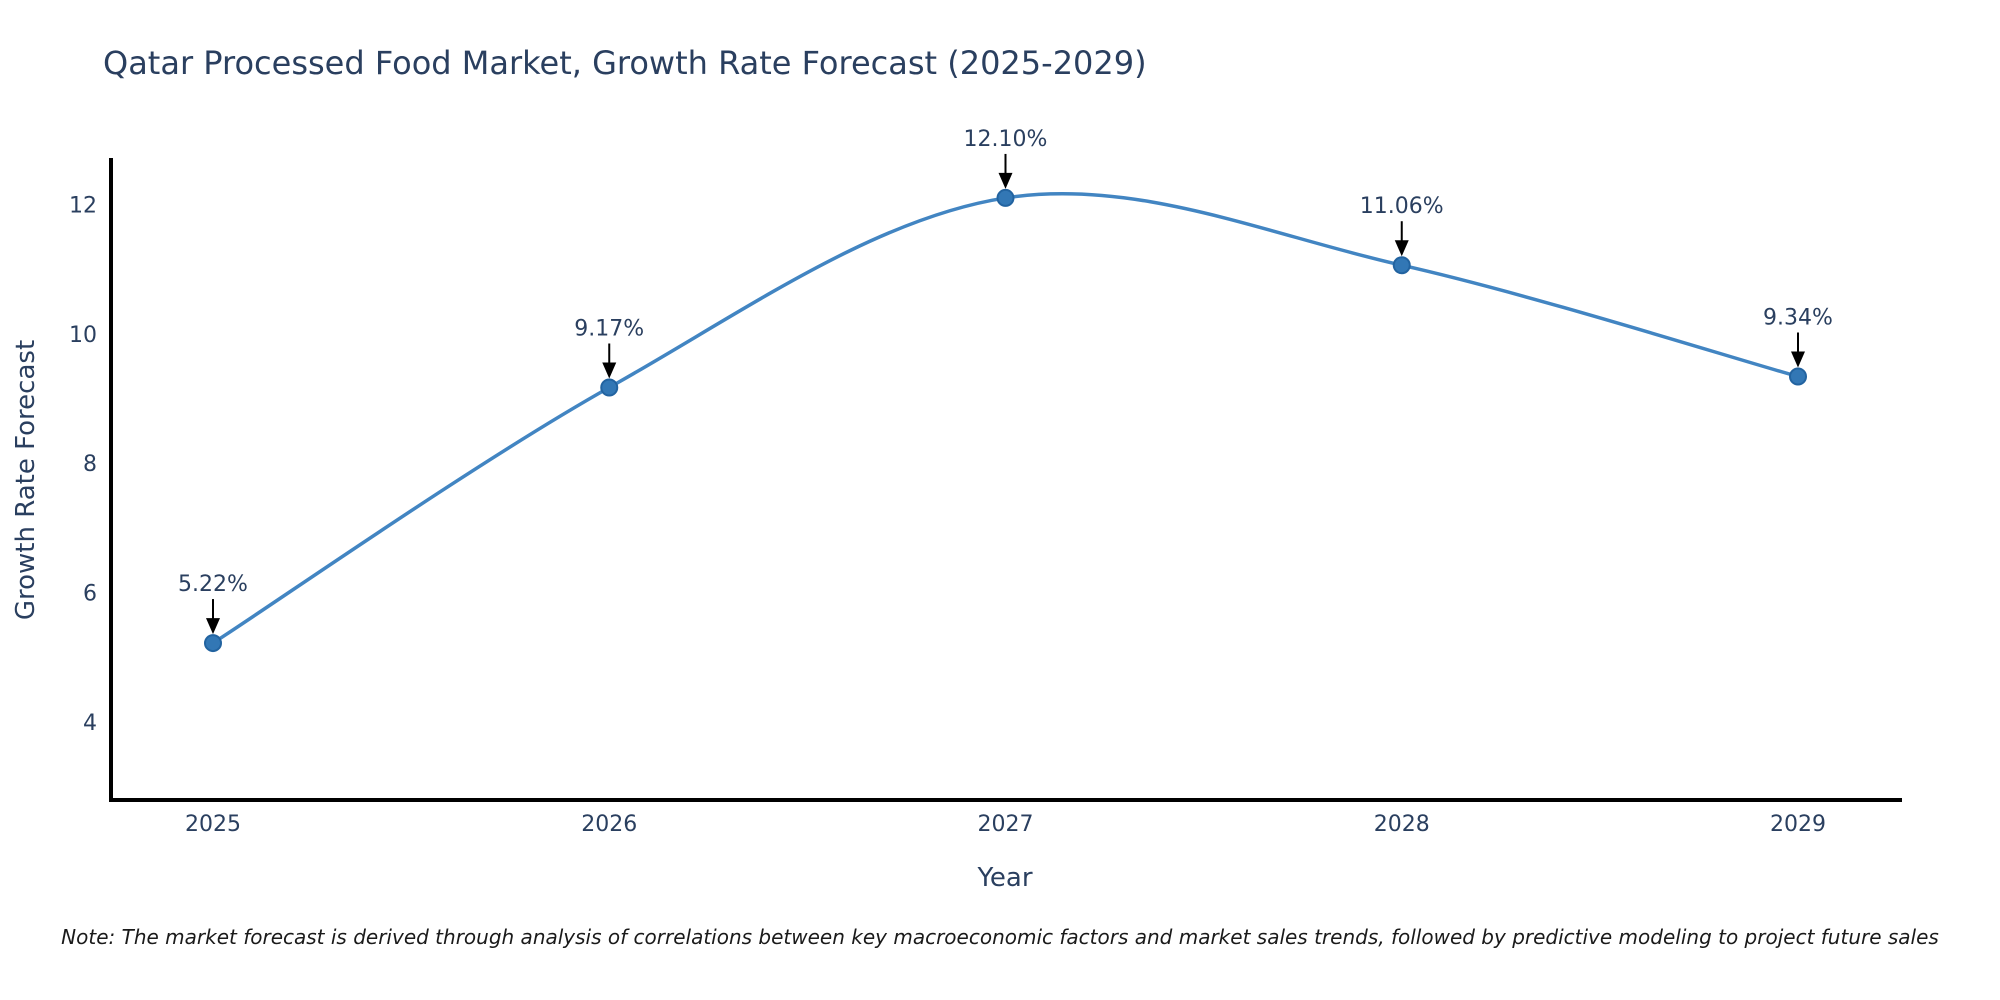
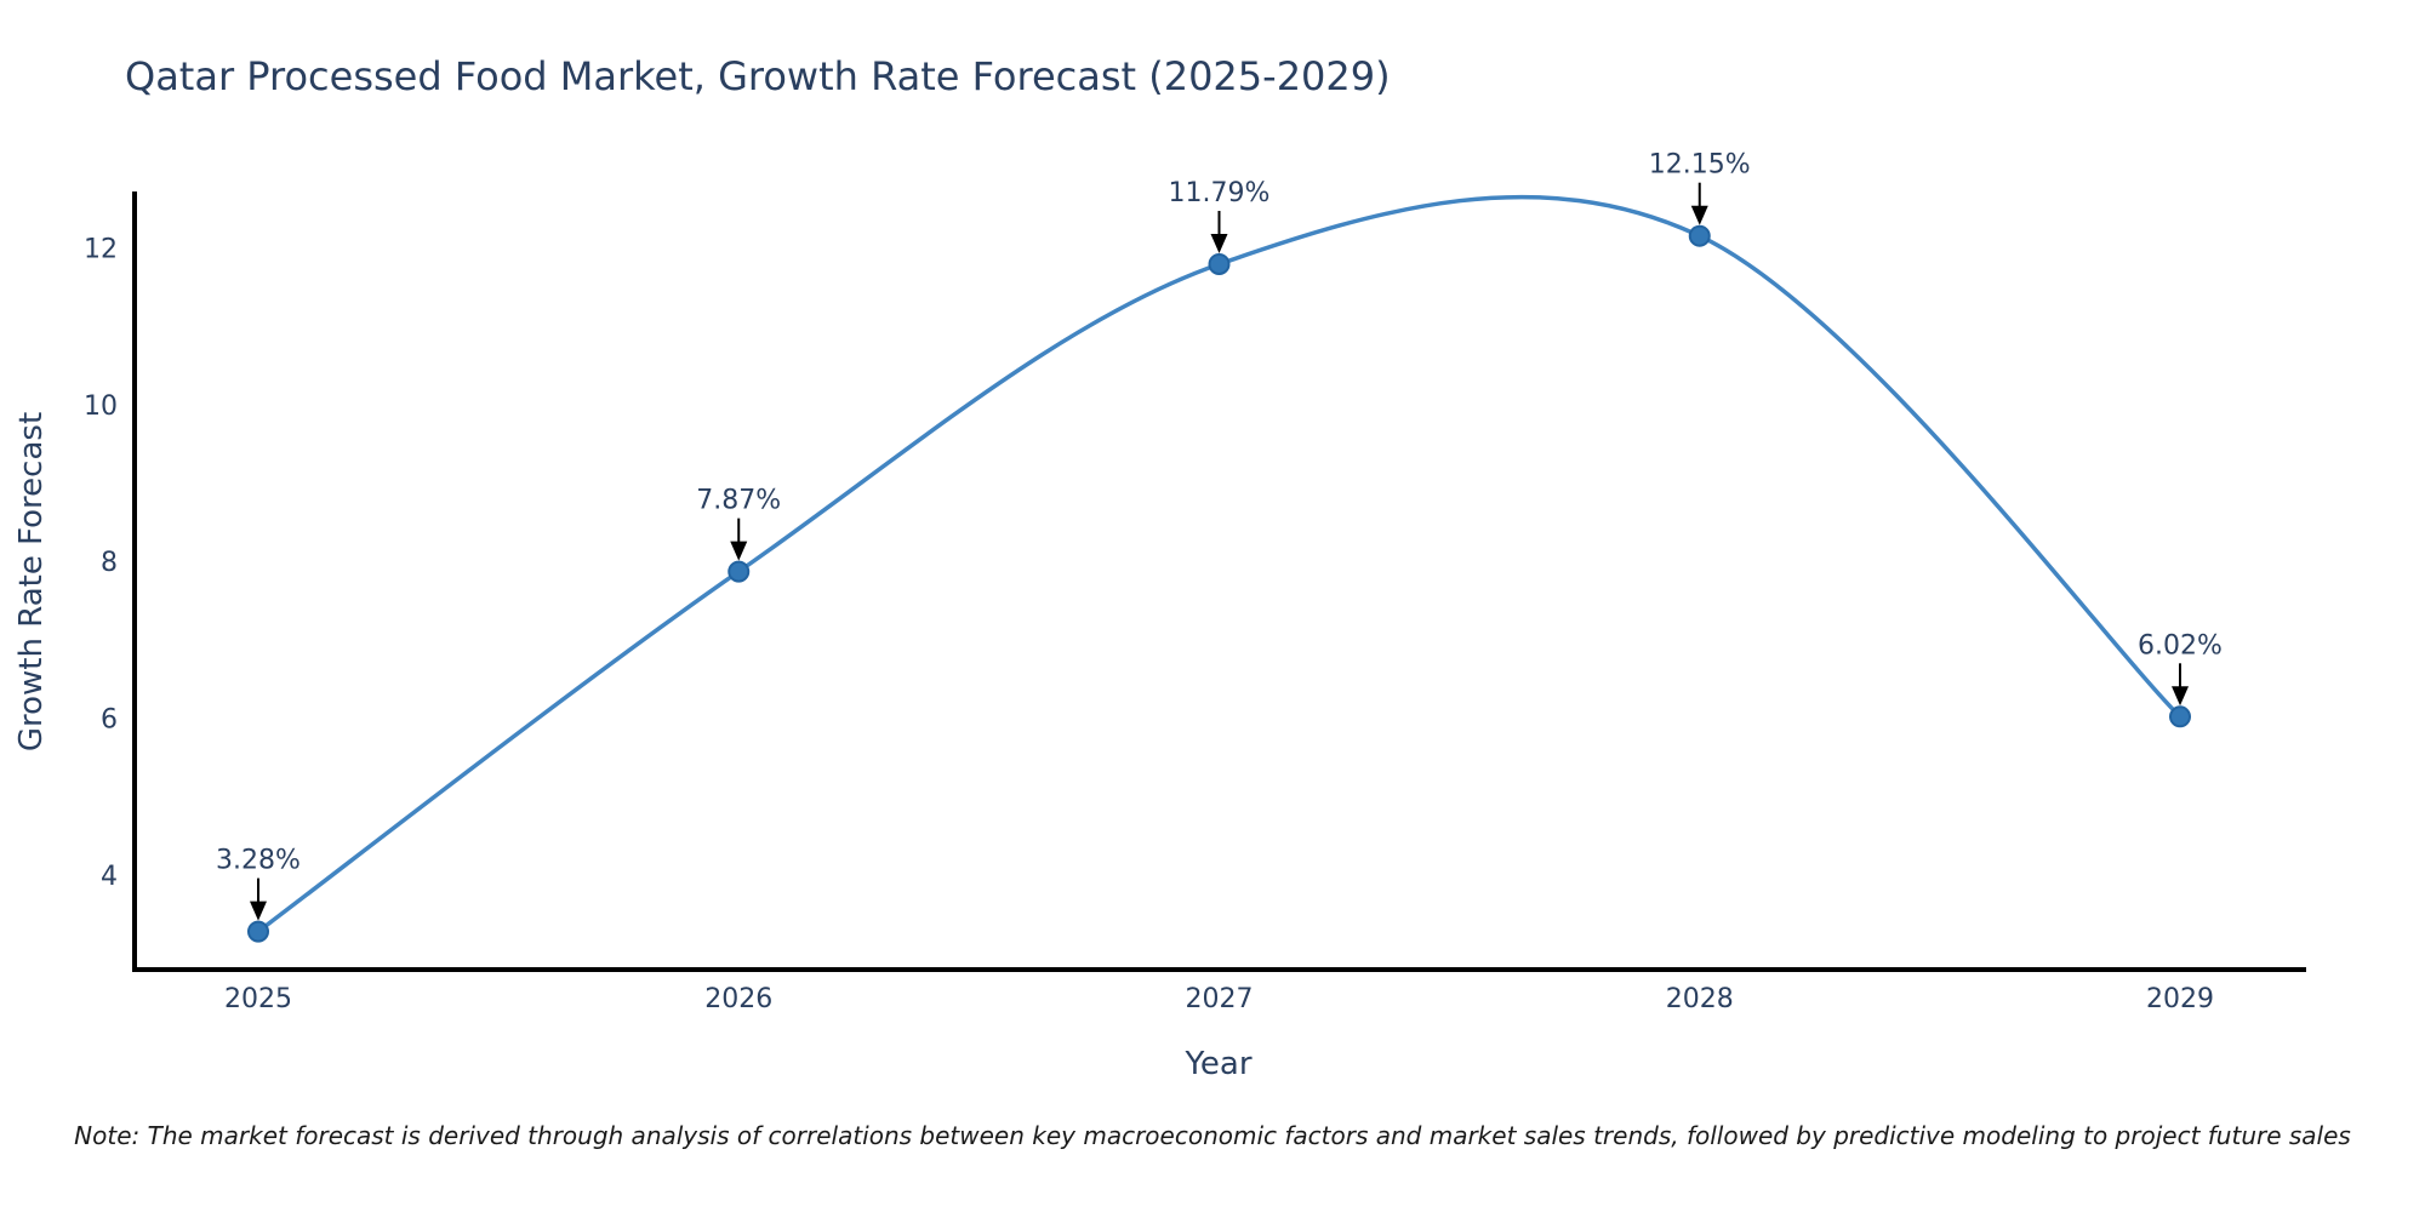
2025: 5.22% -> 3.28%
2026: 9.17% -> 7.87%
2027: 12.10% -> 11.79%
2028: 11.06% -> 12.15%
2029: 9.34% -> 6.02%
